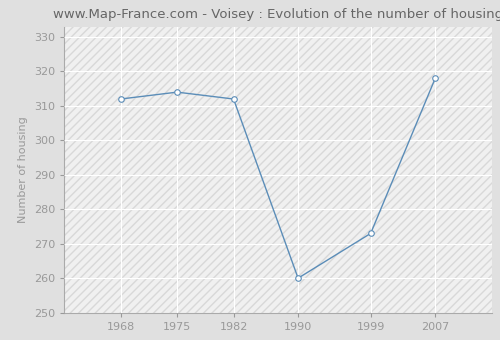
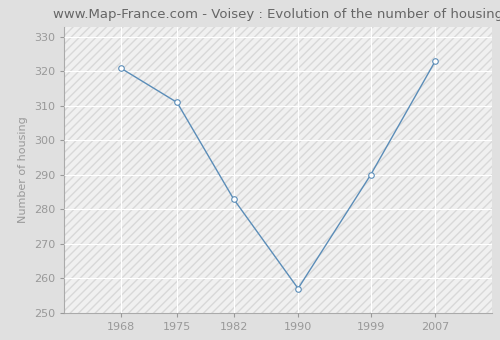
1968: 312 -> 321
1975: 314 -> 311
1982: 312 -> 283
1990: 260 -> 257
1999: 273 -> 290
2007: 318 -> 323
